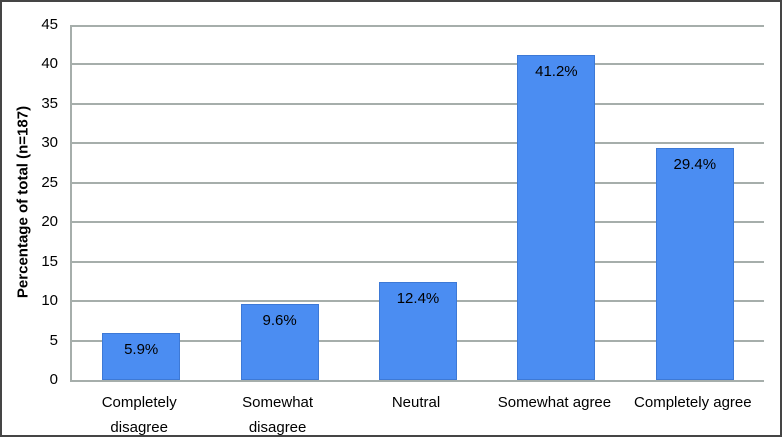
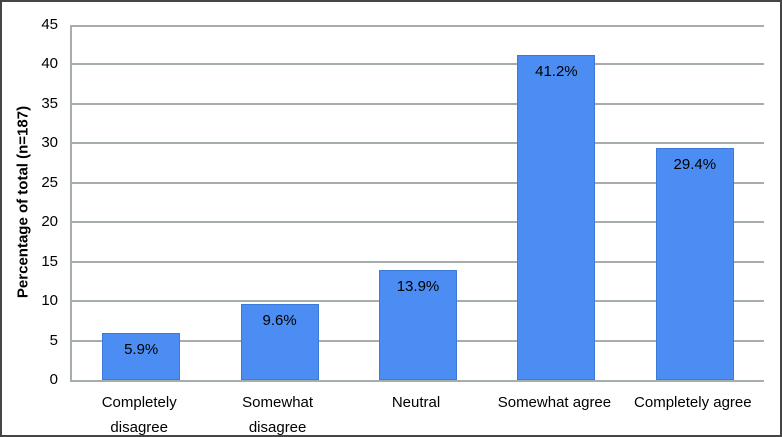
Neutral: 12.4% -> 13.9%
